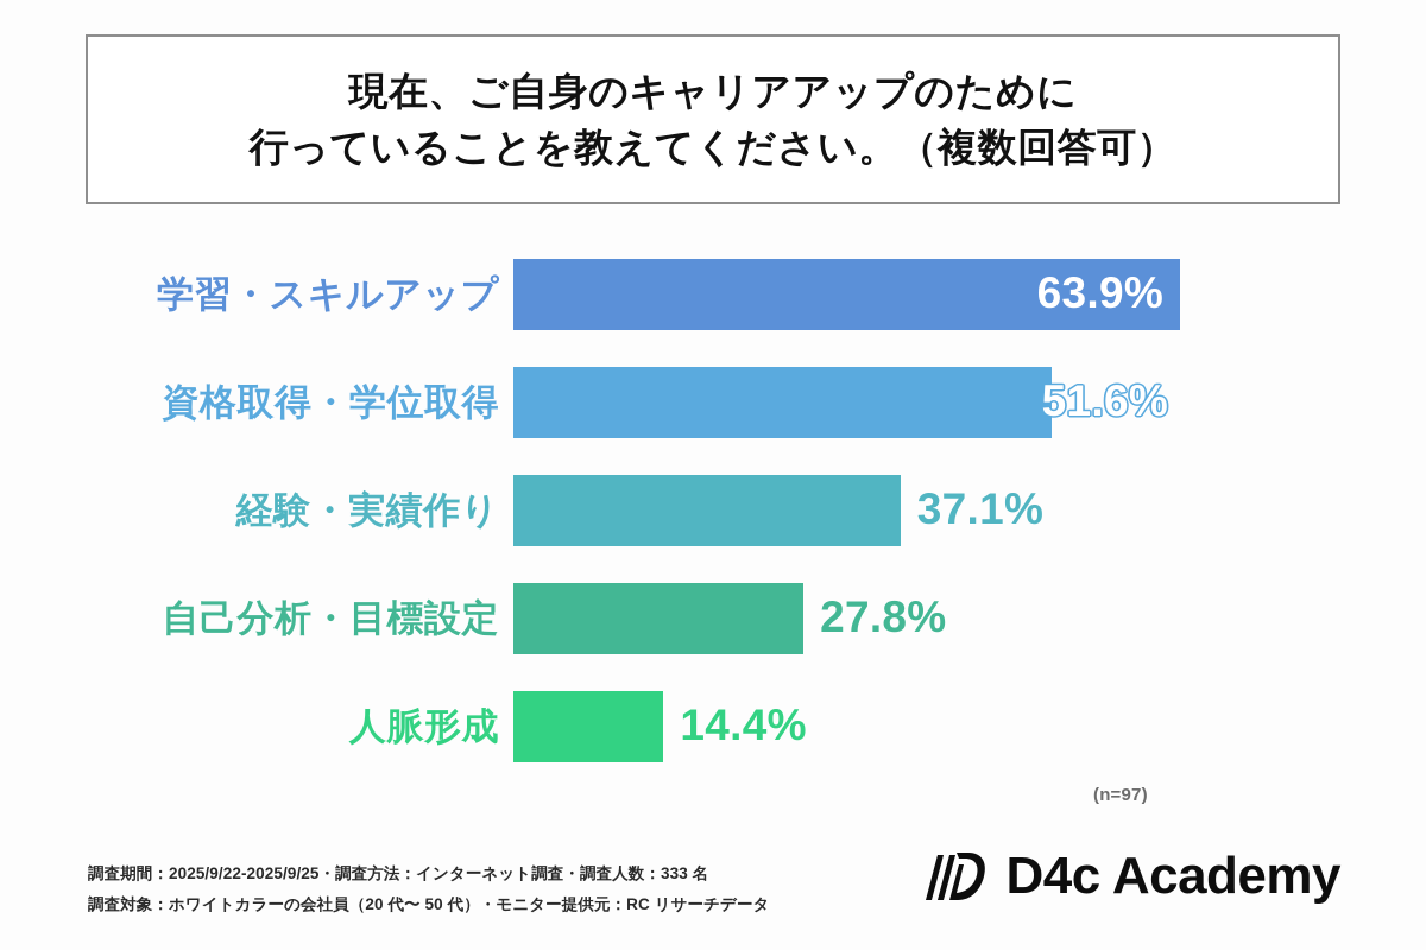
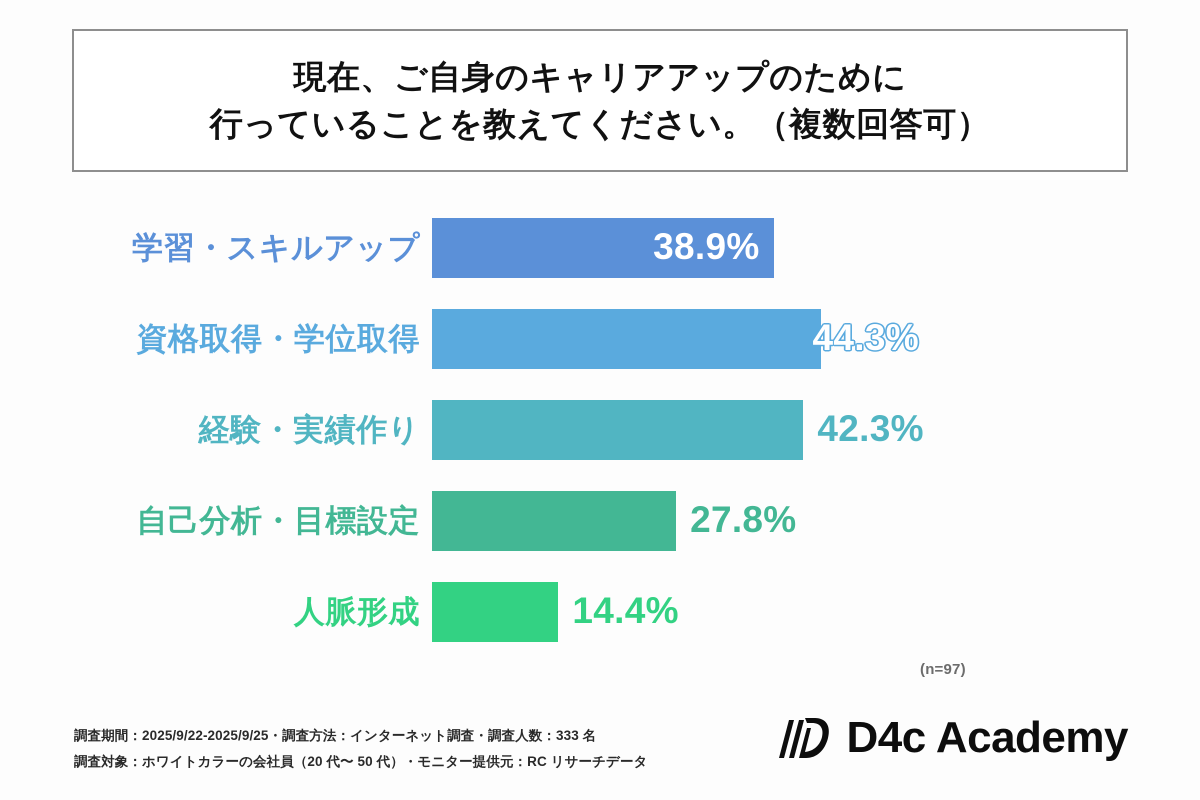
学習・スキルアップ: 63.9% -> 38.9%
資格取得・学位取得: 51.6% -> 44.3%
経験・実績作り: 37.1% -> 42.3%
